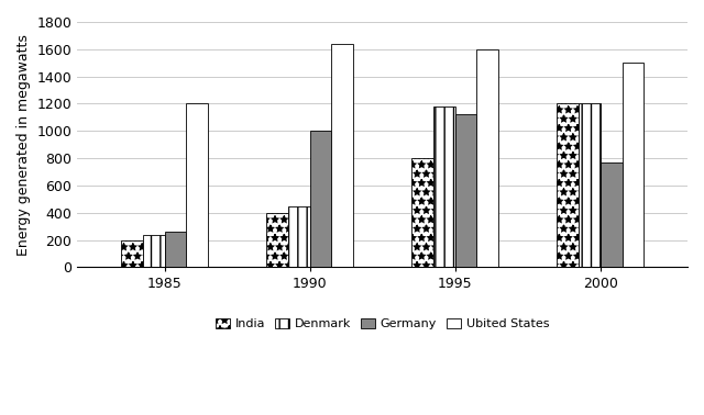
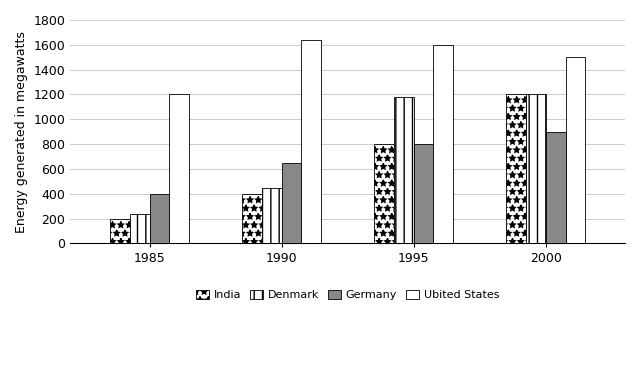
Germany/1985: 260 -> 400
Germany/1990: 1000 -> 650
Germany/1995: 1120 -> 800
Germany/2000: 770 -> 900
